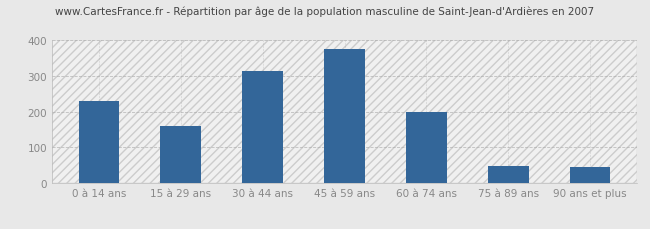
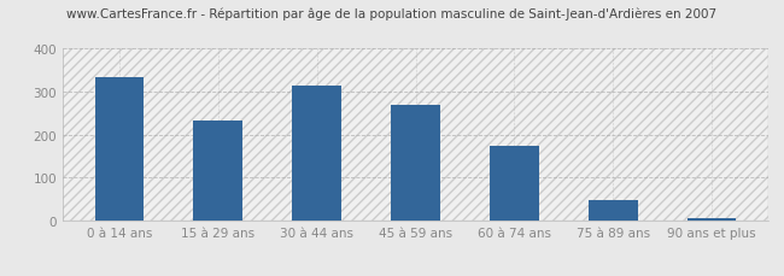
0 à 14 ans: 230 -> 335
15 à 29 ans: 160 -> 233
45 à 59 ans: 375 -> 268
60 à 74 ans: 200 -> 174
90 ans et plus: 45 -> 7
